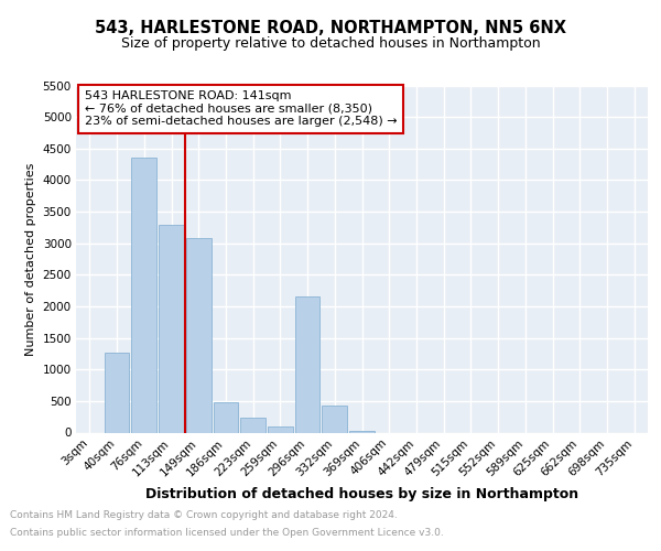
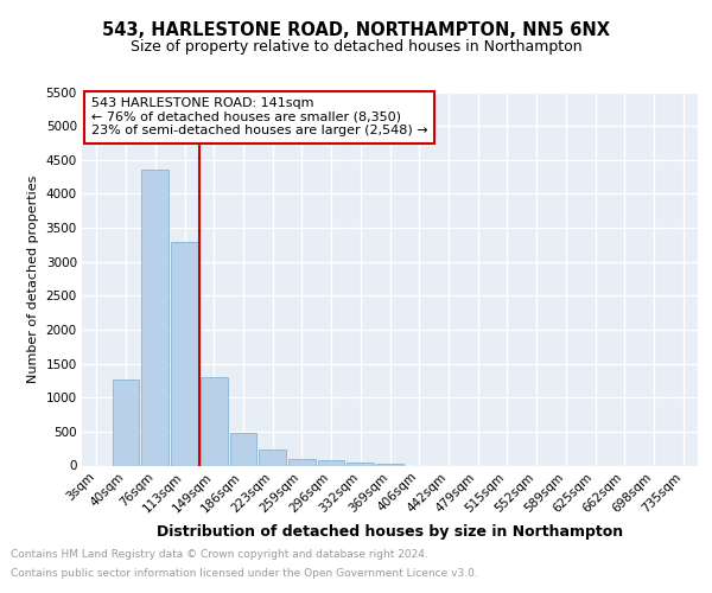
149sqm: 3080 -> 1300
296sqm: 2160 -> 70
332sqm: 420 -> 50
